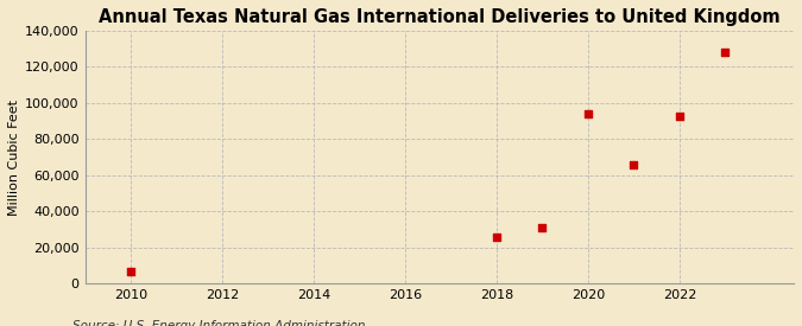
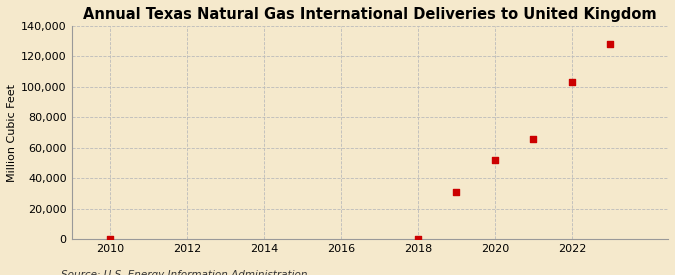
2010: 7,000 -> 0
2018: 26,000 -> 0
2020: 94,000 -> 52,000
2022: 93,000 -> 103,000
